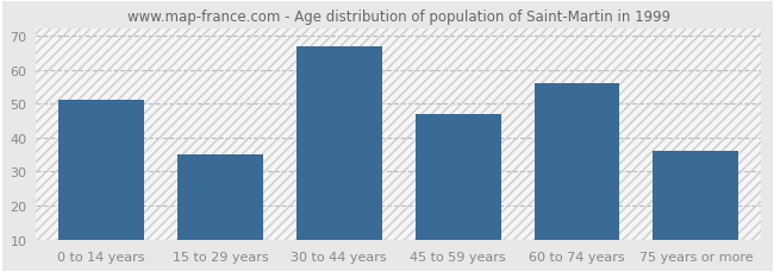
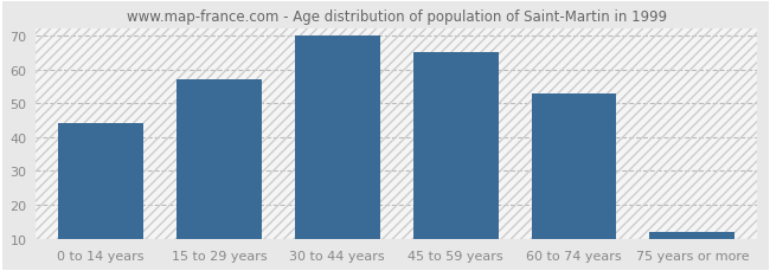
0 to 14 years: 51 -> 44
15 to 29 years: 35 -> 57
30 to 44 years: 67 -> 70
45 to 59 years: 47 -> 65
60 to 74 years: 56 -> 53
75 years or more: 36 -> 12
